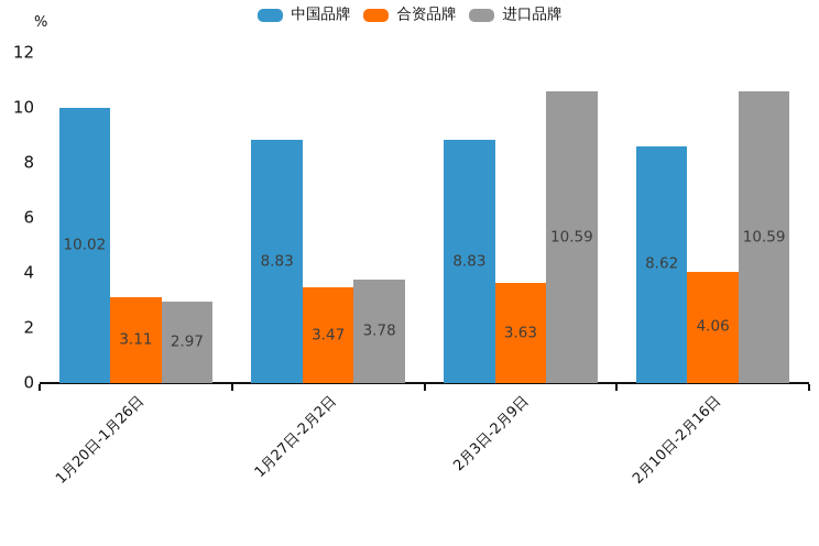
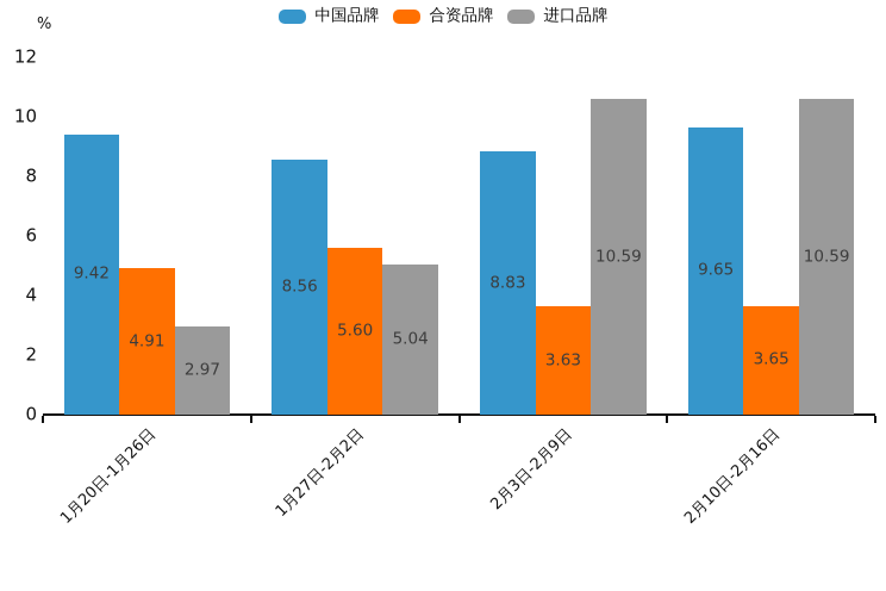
中国品牌/1月20日-1月26日: 10.02 -> 9.42
合资品牌/1月20日-1月26日: 3.11 -> 4.91
中国品牌/1月27日-2月2日: 8.83 -> 8.56
合资品牌/1月27日-2月2日: 3.47 -> 5.60
进口品牌/1月27日-2月2日: 3.78 -> 5.04
中国品牌/2月10日-2月16日: 8.62 -> 9.65
合资品牌/2月10日-2月16日: 4.06 -> 3.65
